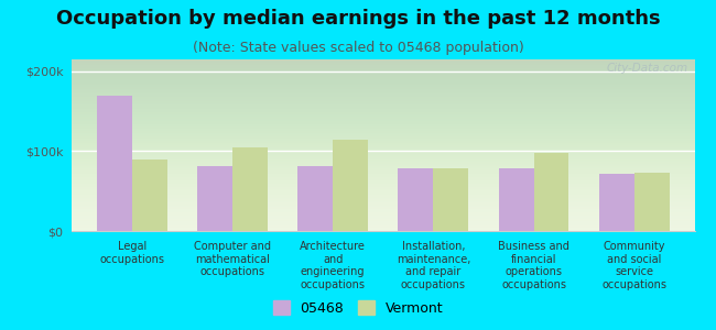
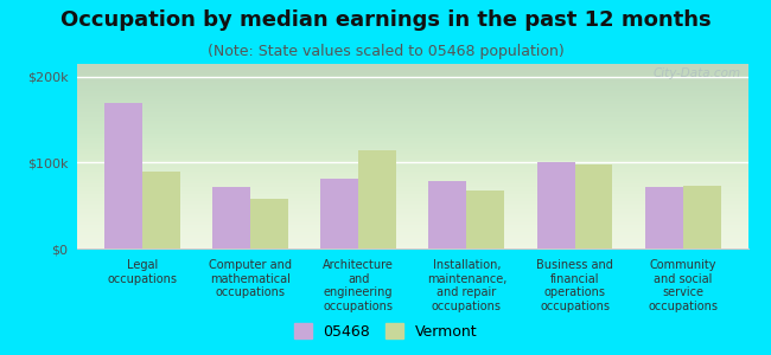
05468/Computer and mathematical occupations: $82k -> $72k
Vermont/Computer and mathematical occupations: $105k -> $58k
Vermont/Installation, maintenance, and repair occupations: $79k -> $68k
05468/Business and financial operations occupations: $79k -> $100k
